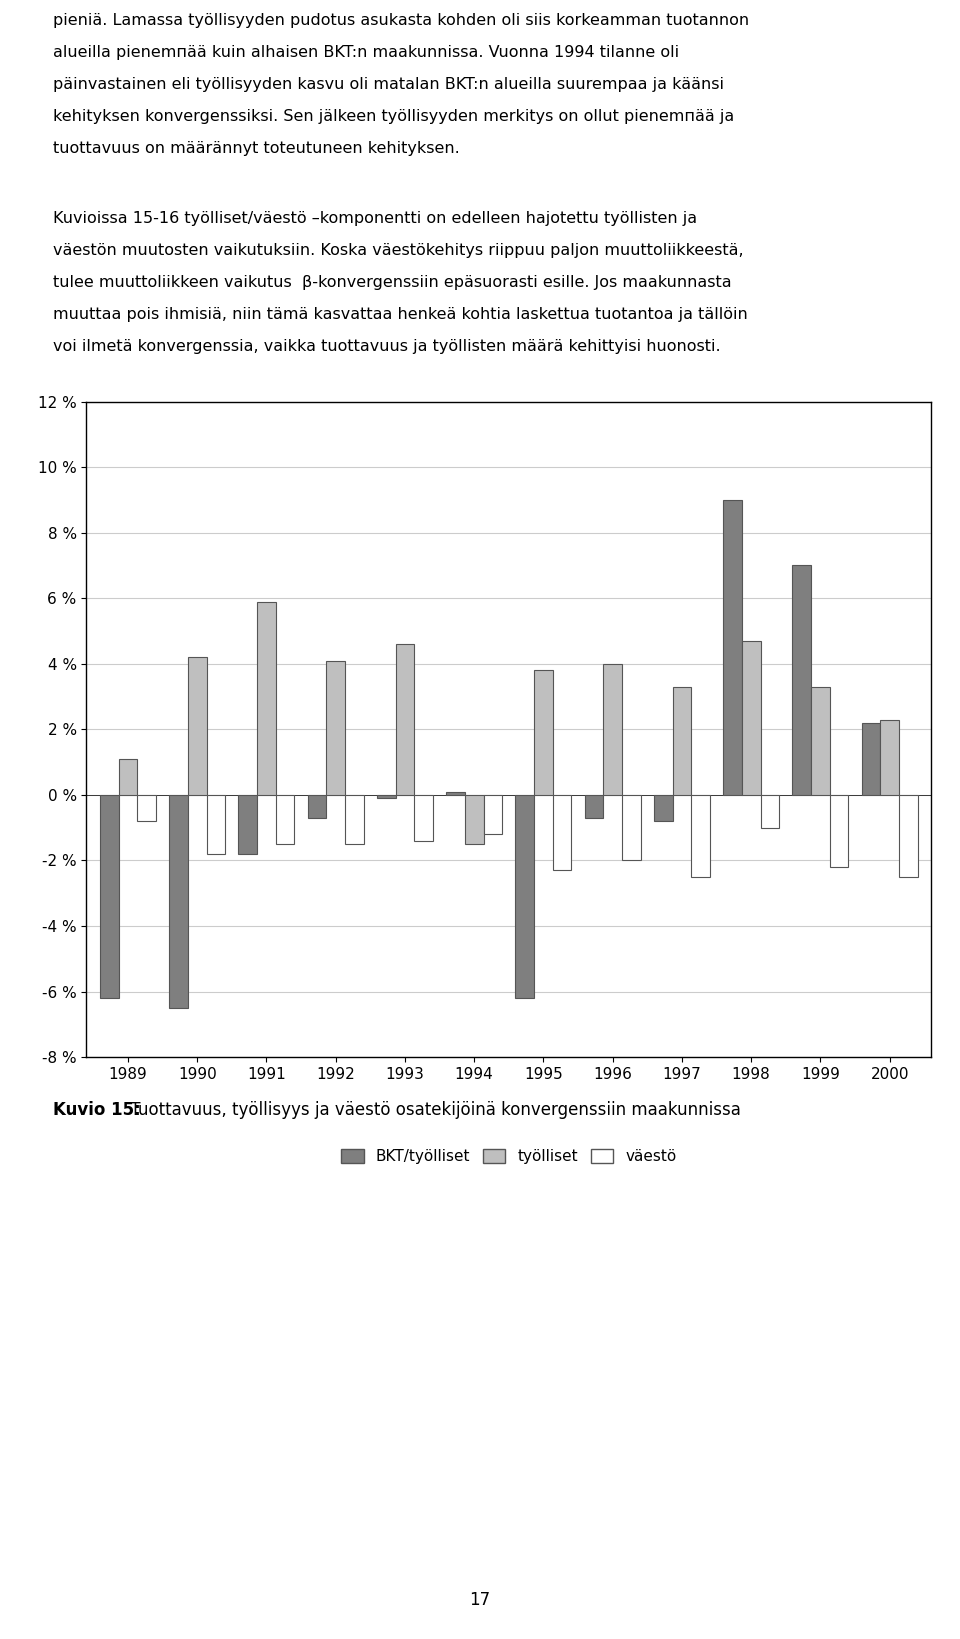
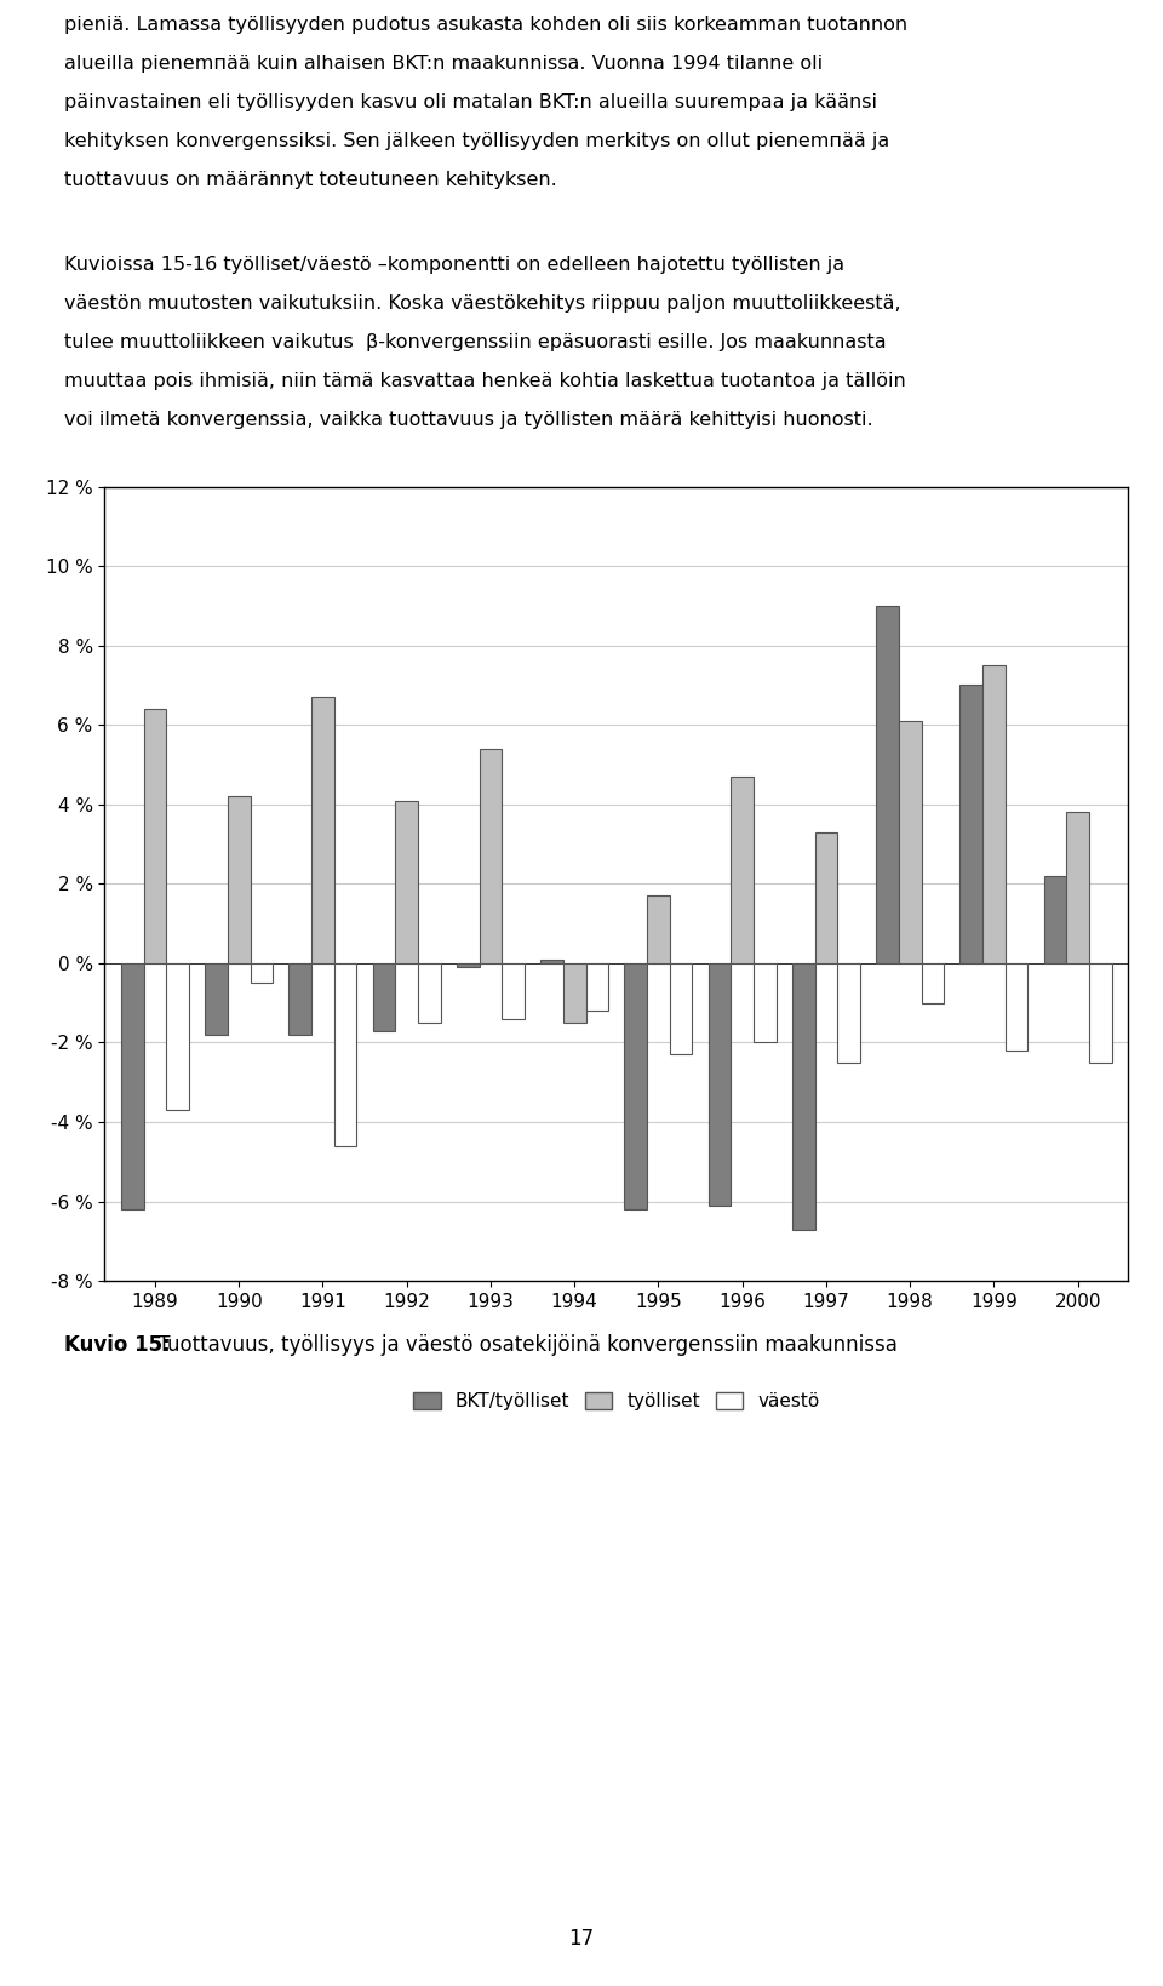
työlliset/1989: 1.1 % -> 6.4 %
väestö/1989: -0.8 % -> -3.7 %
BKT/työlliset/1990: -6.5 % -> -1.8 %
väestö/1990: -1.8 % -> -0.5 %
työlliset/1991: 5.9 % -> 6.7 %
väestö/1991: -1.5 % -> -4.6 %
BKT/työlliset/1992: -0.7 % -> -1.7 %
työlliset/1993: 4.6 % -> 5.4 %
työlliset/1995: 3.8 % -> 1.7 %
BKT/työlliset/1996: -0.7 % -> -6.1 %
työlliset/1996: 4.0 % -> 4.7 %
BKT/työlliset/1997: -0.8 % -> -6.7 %
työlliset/1998: 4.7 % -> 6.1 %
työlliset/1999: 3.3 % -> 7.5 %
työlliset/2000: 2.3 % -> 3.8 %
